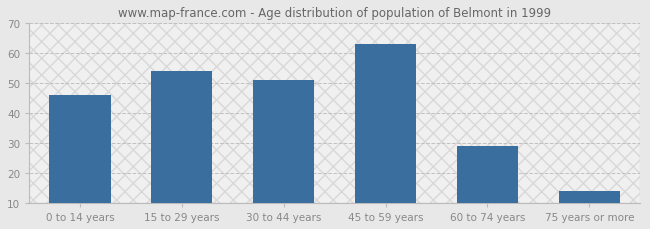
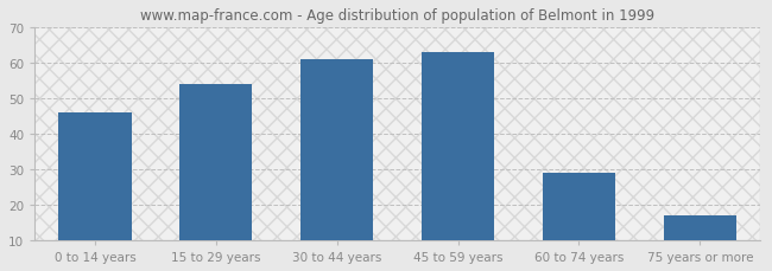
30 to 44 years: 51 -> 61
75 years or more: 14 -> 17
